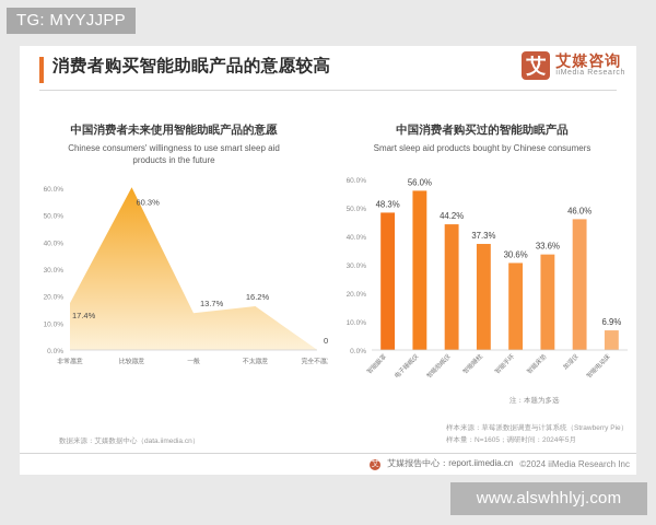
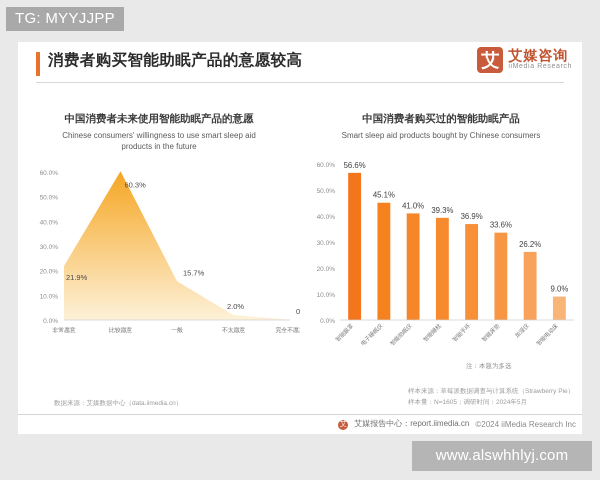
中国消费者未来使用智能助眠产品的意愿/非常愿意: 17.4% -> 21.9%
中国消费者未来使用智能助眠产品的意愿/一般: 13.7% -> 15.7%
中国消费者未来使用智能助眠产品的意愿/不太愿意: 16.2% -> 2.0%
中国消费者购买过的智能助眠产品/智能眼罩: 48.3% -> 56.6%
中国消费者购买过的智能助眠产品/电子睡眠仪: 56.0% -> 45.1%
中国消费者购买过的智能助眠产品/智能助眠仪: 44.2% -> 41.0%
中国消费者购买过的智能助眠产品/智能睡枕: 37.3% -> 39.3%
中国消费者购买过的智能助眠产品/智能手环: 30.6% -> 36.9%
中国消费者购买过的智能助眠产品/加湿仪: 46.0% -> 26.2%
中国消费者购买过的智能助眠产品/智能电动床: 6.9% -> 9.0%
